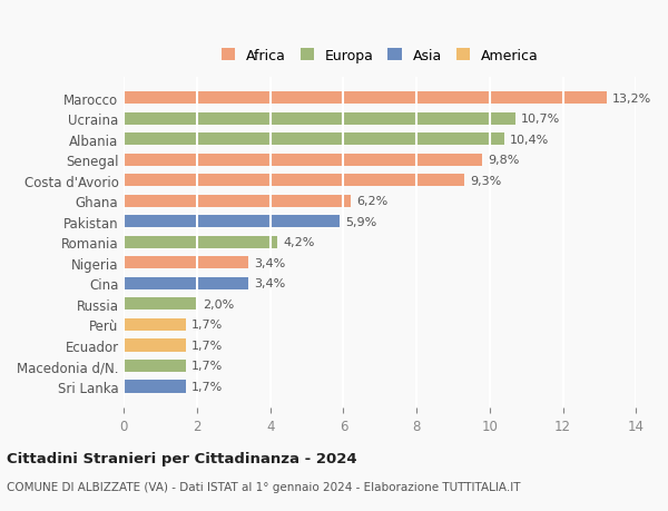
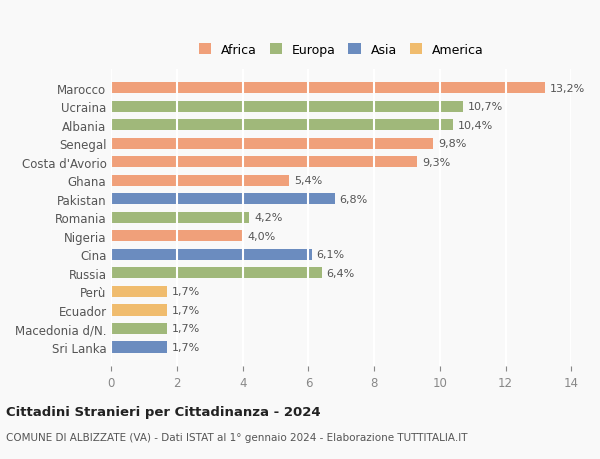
Ghana: 6,2% -> 5,4%
Pakistan: 5,9% -> 6,8%
Nigeria: 3,4% -> 4,0%
Cina: 3,4% -> 6,1%
Russia: 2,0% -> 6,4%
